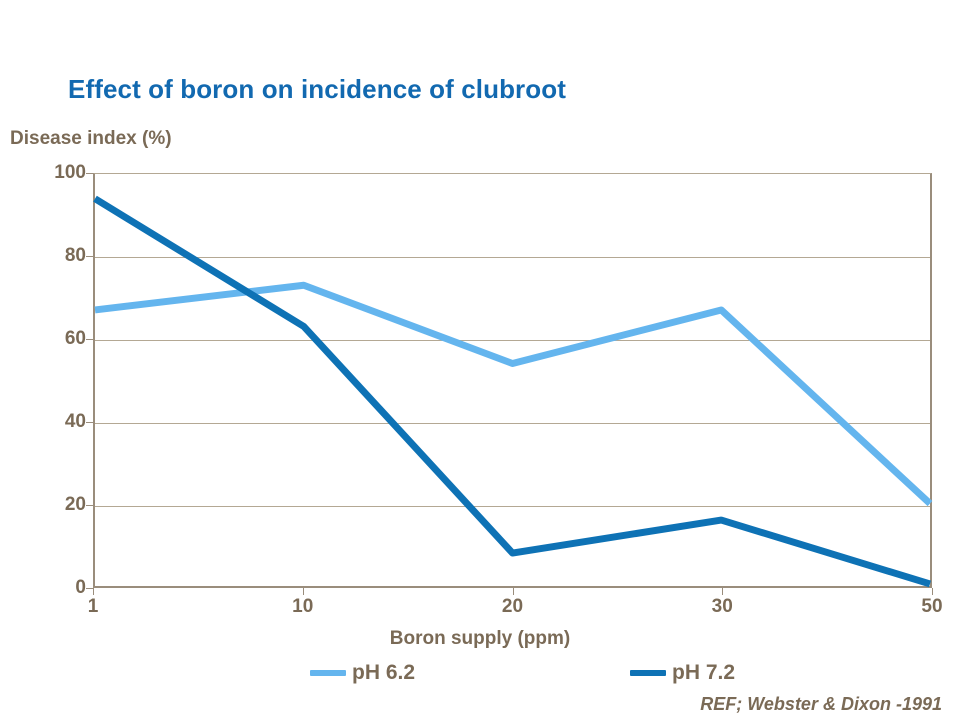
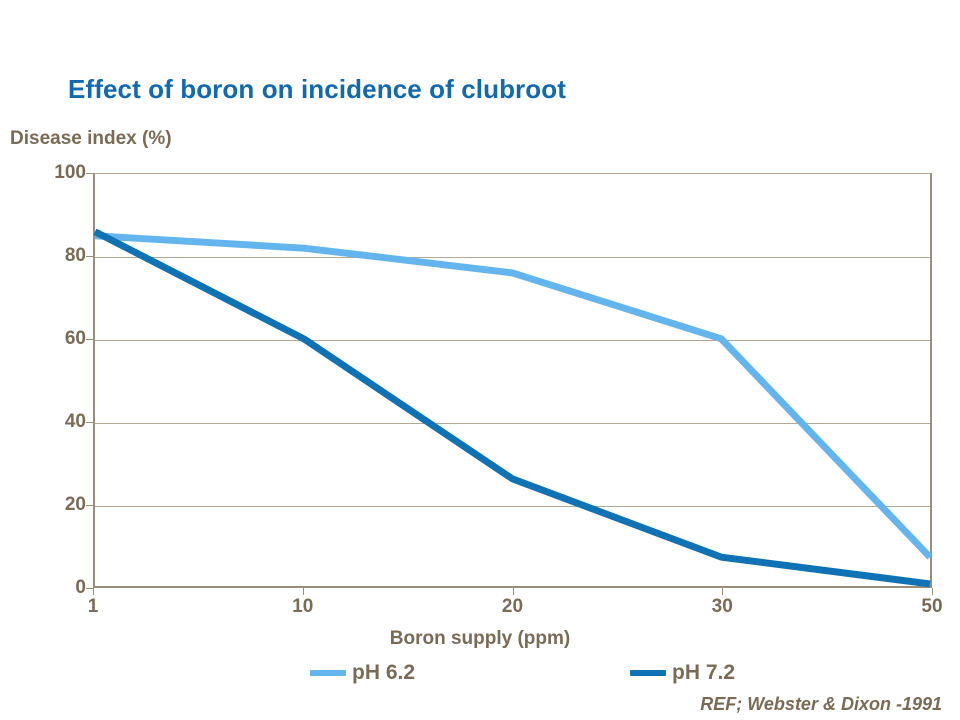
pH 6.2/1: 67 -> 85
pH 7.2/1: 94 -> 86
pH 6.2/10: 73 -> 82
pH 7.2/10: 63 -> 60
pH 6.2/20: 54 -> 76
pH 7.2/20: 8 -> 26
pH 6.2/30: 67 -> 60
pH 7.2/30: 16 -> 7
pH 6.2/50: 20 -> 7
